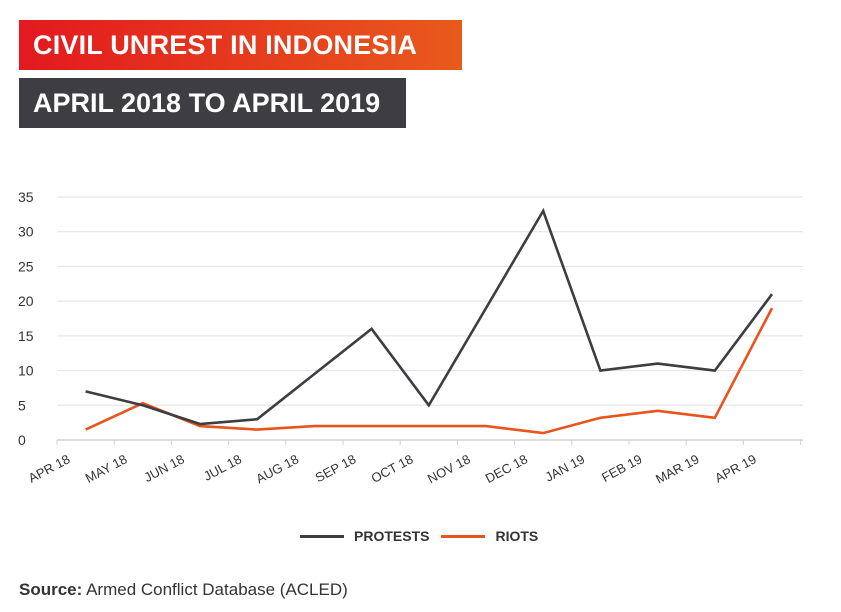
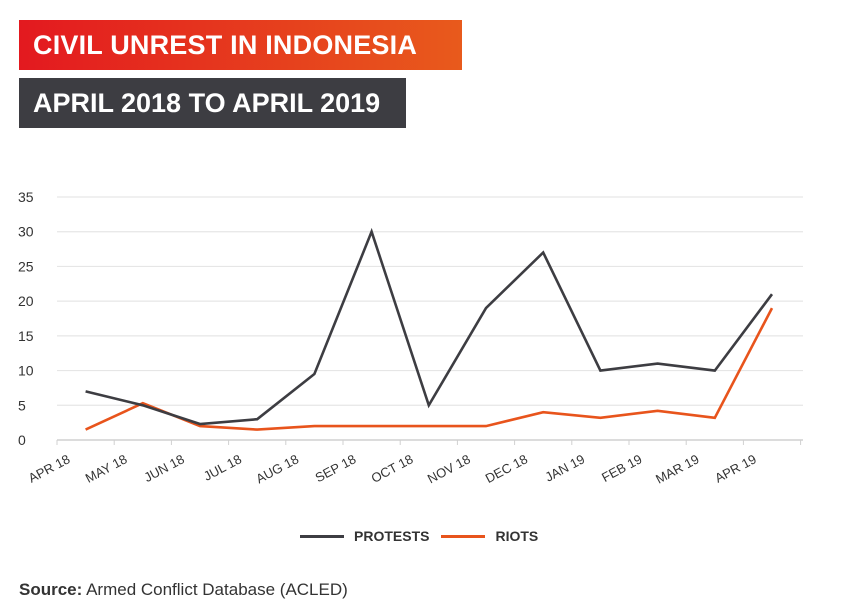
PROTESTS/SEP 18: 16 -> 30
PROTESTS/DEC 18: 33 -> 27
RIOTS/DEC 18: 1 -> 4
